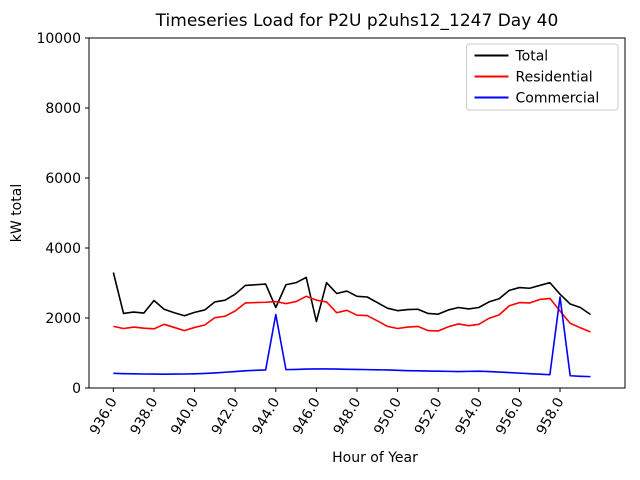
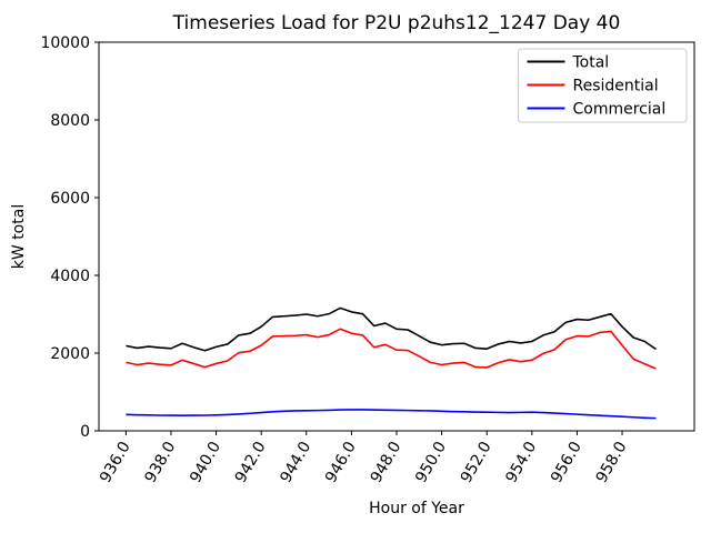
Total/936.0: 3300 -> 2200
Total/938.0: 2500 -> 2100
Total/944.0: 2300 -> 3000
Commercial/944.0: 2100 -> 500
Total/946.0: 1900 -> 3100
Commercial/958.0: 2600 -> 400
